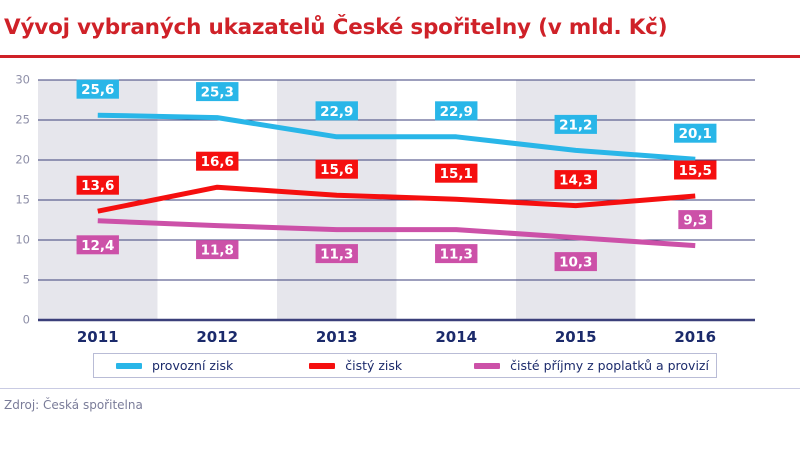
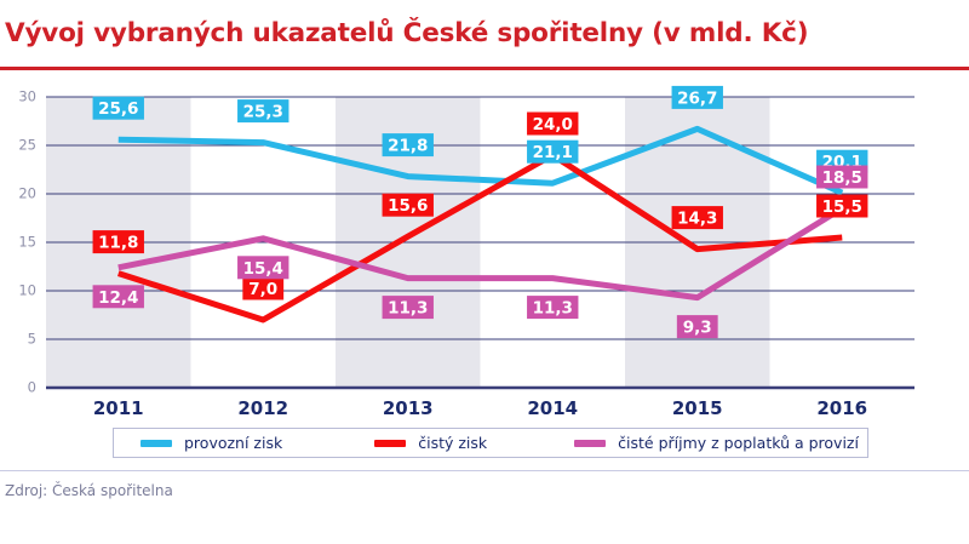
čistý zisk/2011: 13,6 -> 11,8
čistý zisk/2012: 16,6 -> 7,0
čisté příjmy z poplatků a provizí/2012: 11,8 -> 15,4
provozní zisk/2013: 22,9 -> 21,8
provozní zisk/2014: 22,9 -> 21,1
čistý zisk/2014: 15,1 -> 24,0
provozní zisk/2015: 21,2 -> 26,7
čisté příjmy z poplatků a provizí/2015: 10,3 -> 9,3
čisté příjmy z poplatků a provizí/2016: 9,3 -> 18,5
